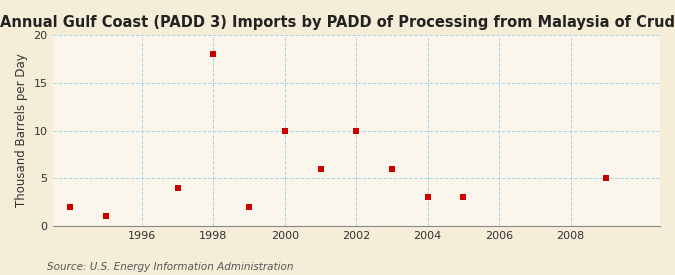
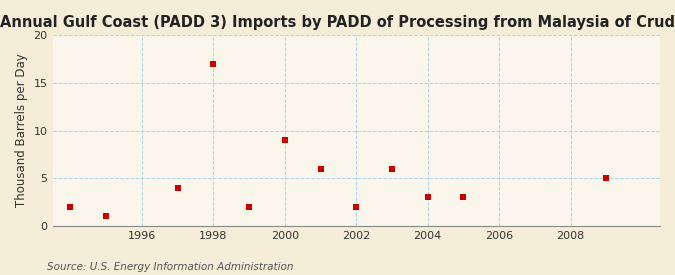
1998: 18 -> 17
2000: 10 -> 9
2002: 10 -> 2
